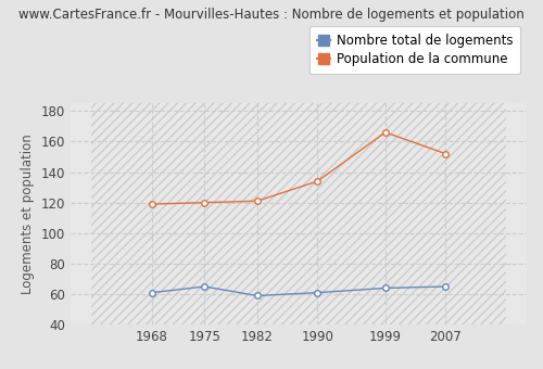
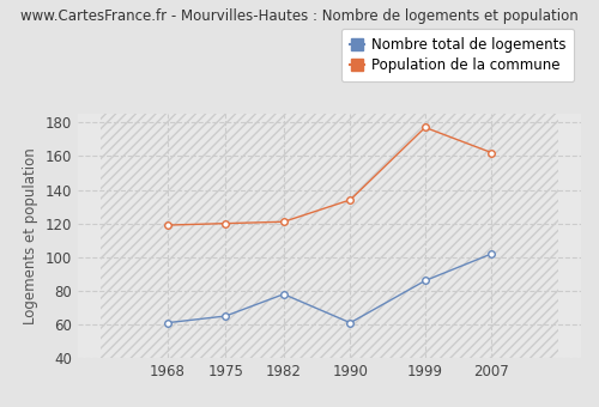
Nombre total de logements/1982: 59 -> 78
Nombre total de logements/1999: 64 -> 86
Population de la commune/1999: 166 -> 177
Nombre total de logements/2007: 65 -> 102
Population de la commune/2007: 152 -> 162
